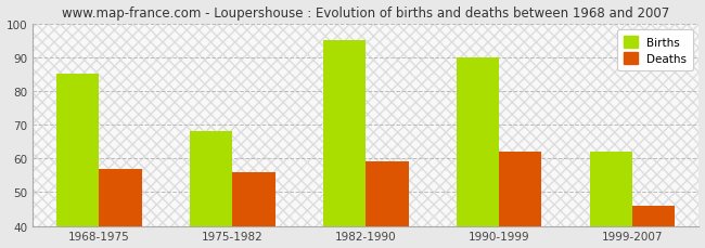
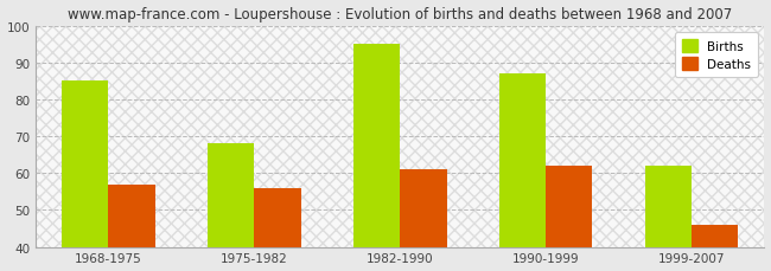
Deaths/1982-1990: 59 -> 61
Births/1990-1999: 90 -> 87
